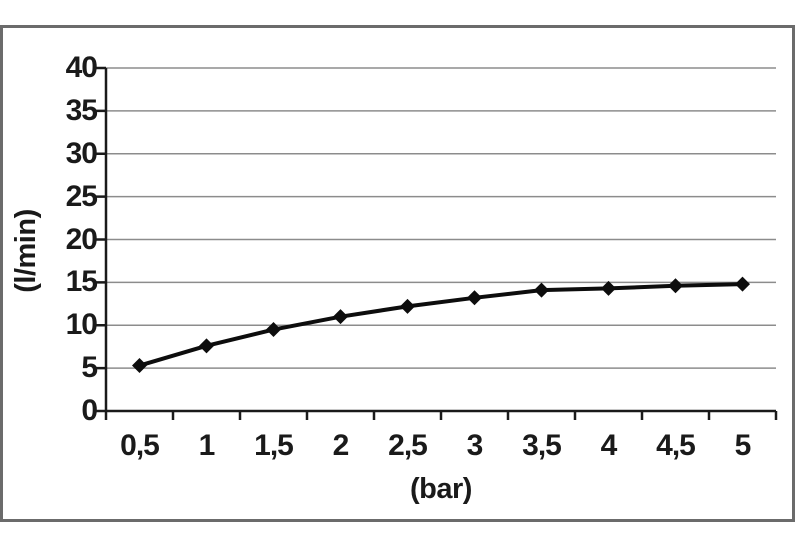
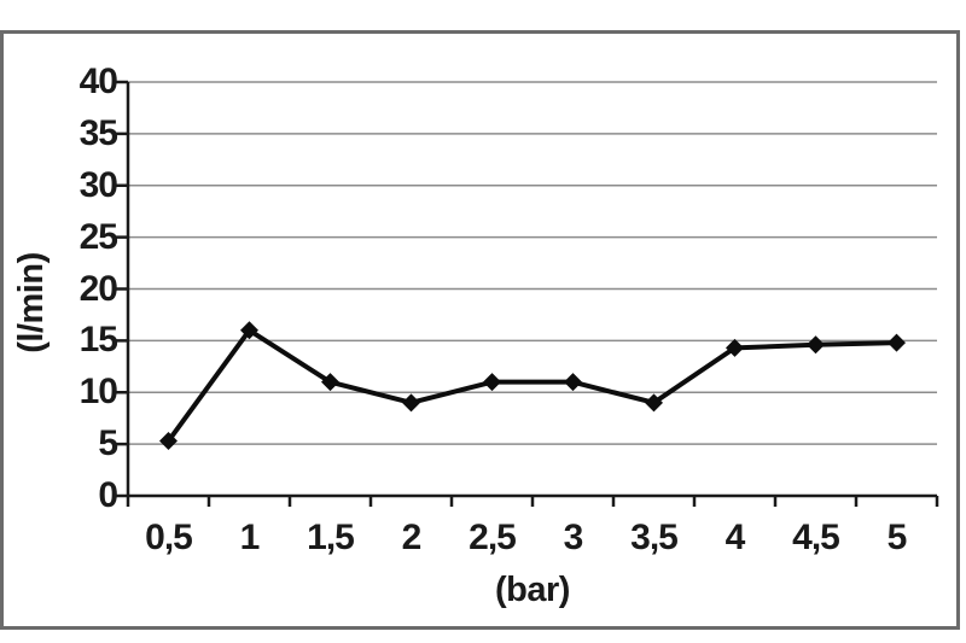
1: 8 -> 16
1,5: 10 -> 11
2: 11 -> 9
2,5: 12 -> 11
3: 13 -> 11
3,5: 14 -> 9
